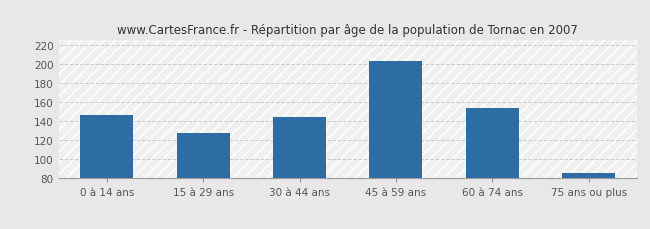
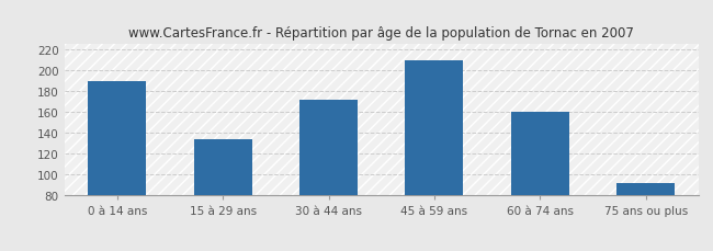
0 à 14 ans: 147 -> 190
15 à 29 ans: 128 -> 134
30 à 44 ans: 144 -> 172
45 à 59 ans: 203 -> 210
60 à 74 ans: 154 -> 160
75 ans ou plus: 86 -> 92
